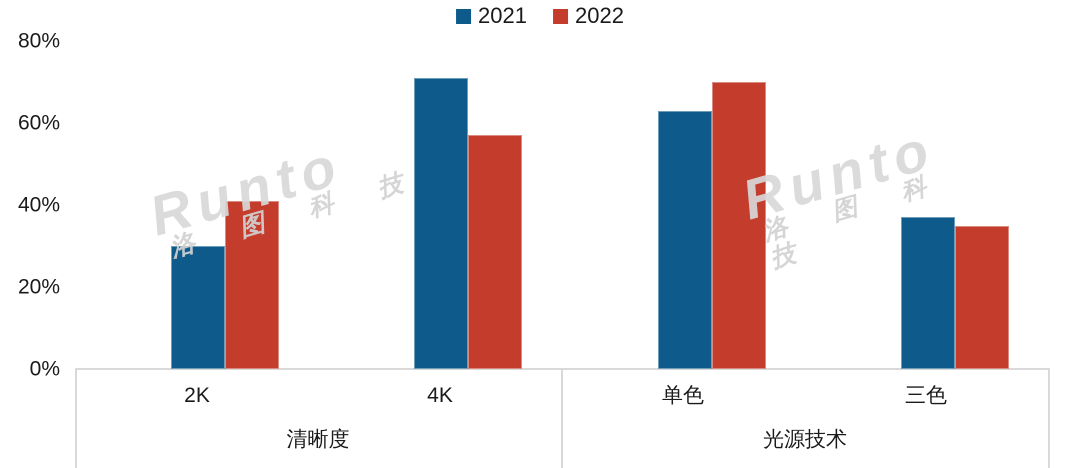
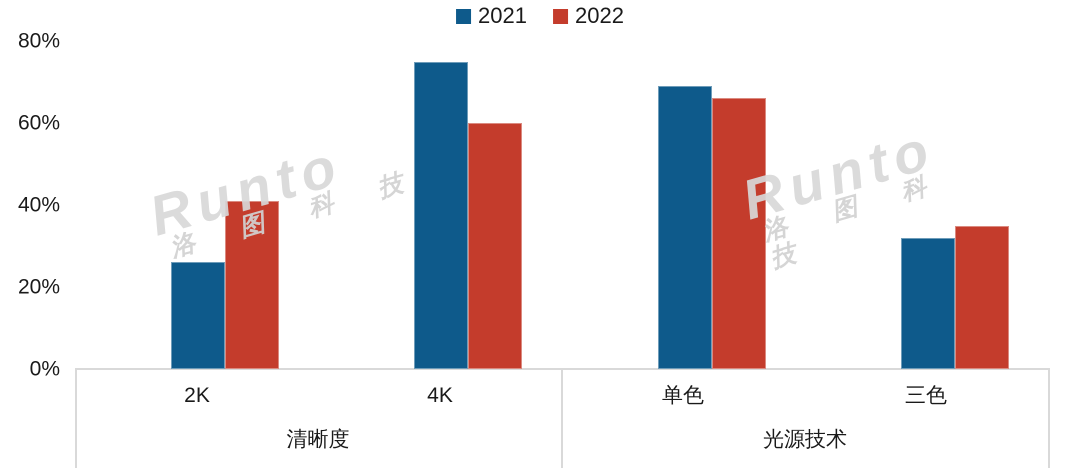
2021/2K: 30% -> 26%
2021/4K: 71% -> 75%
2022/4K: 57% -> 60%
2021/单色: 63% -> 69%
2022/单色: 70% -> 66%
2021/三色: 37% -> 32%
